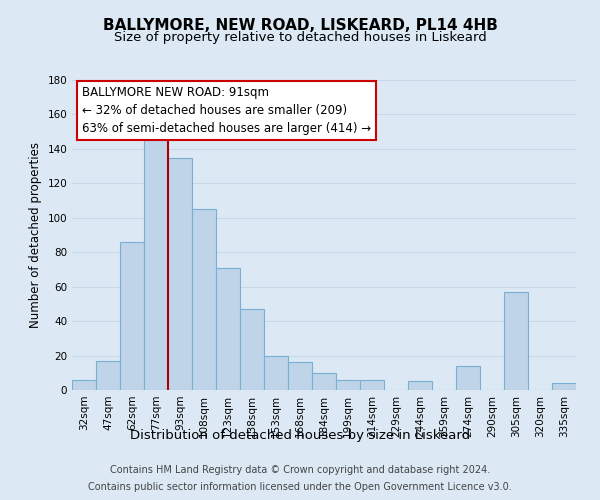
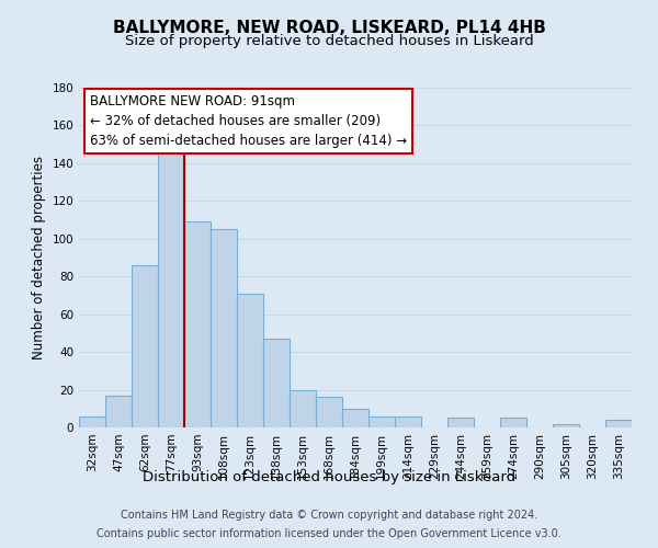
93sqm: 135 -> 109
274sqm: 14 -> 5
305sqm: 57 -> 2
